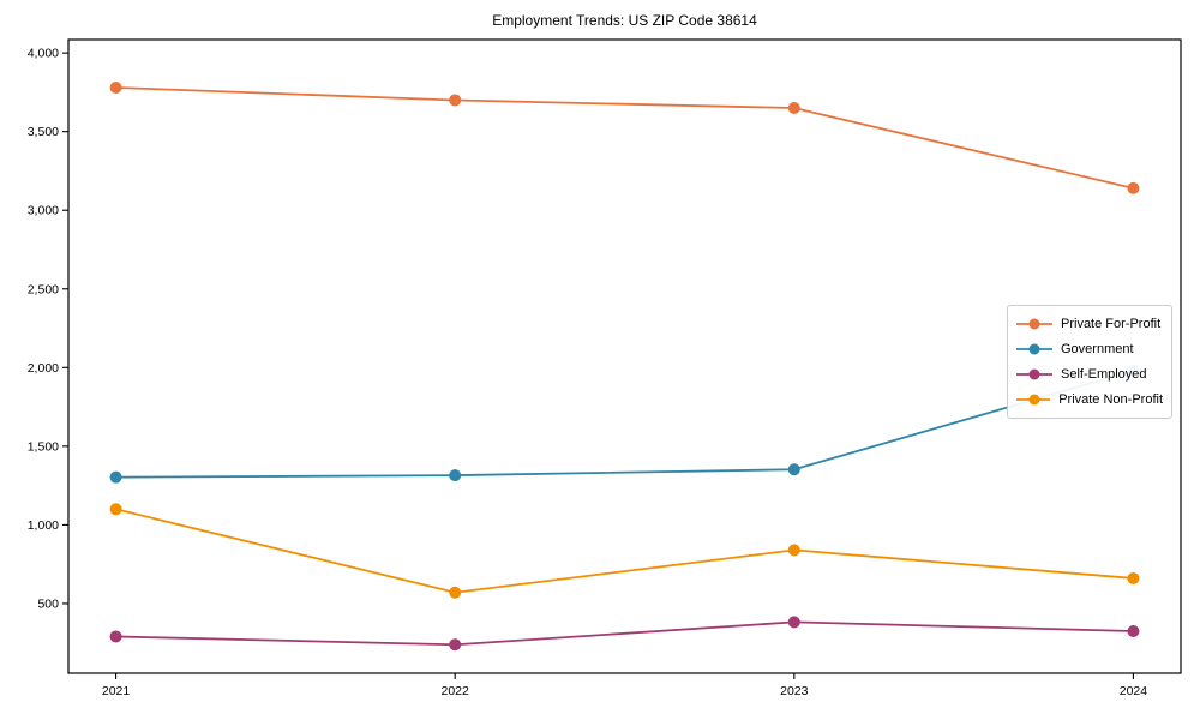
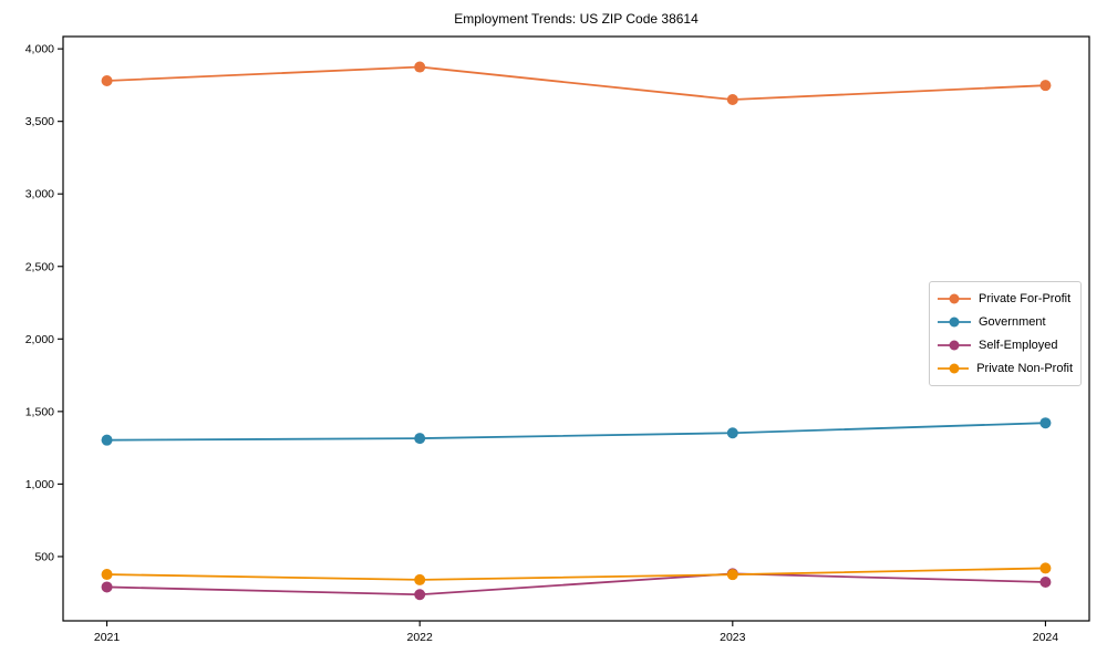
Private Non-Profit/2021: 1100 -> 380
Private For-Profit/2022: 3700 -> 3880
Private Non-Profit/2022: 570 -> 340
Private Non-Profit/2023: 840 -> 380
Private For-Profit/2024: 3140 -> 3750
Government/2024: 1980 -> 1420
Private Non-Profit/2024: 660 -> 420
